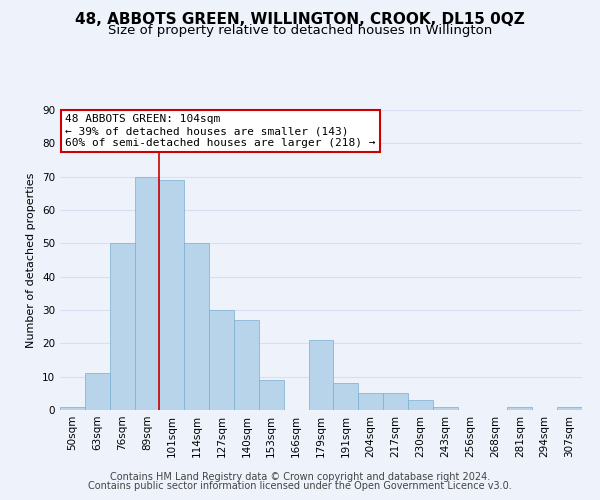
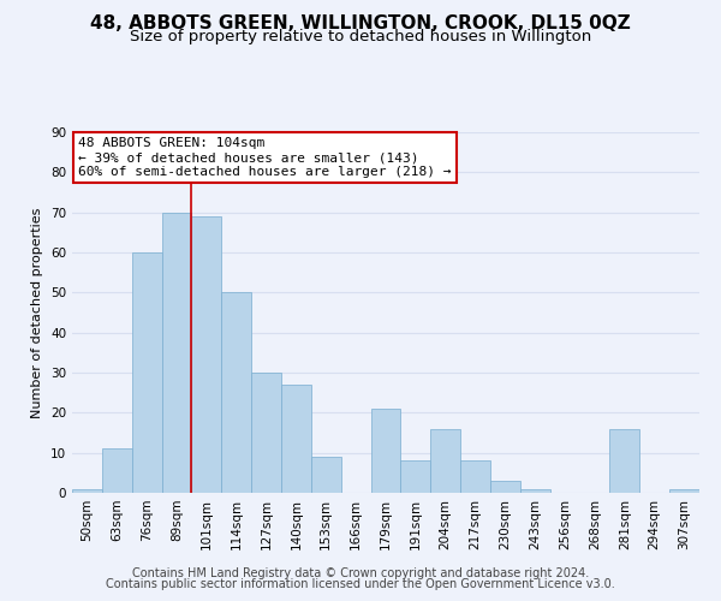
76sqm: 50 -> 60
204sqm: 5 -> 16
217sqm: 5 -> 8
281sqm: 1 -> 16
